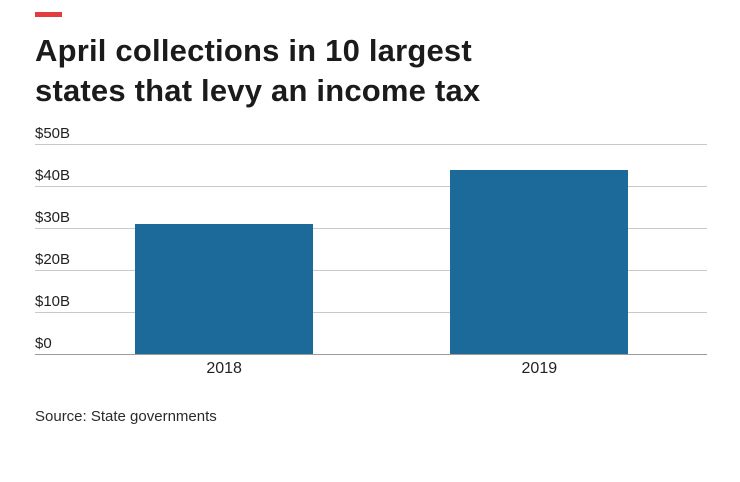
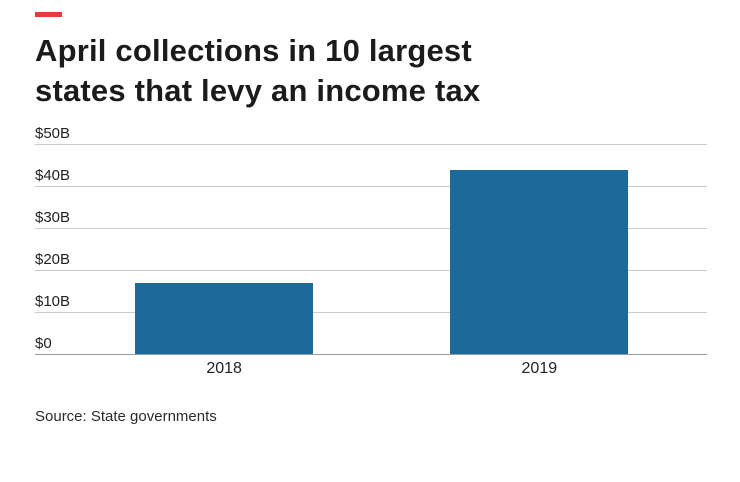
2018: $31B -> $17B
